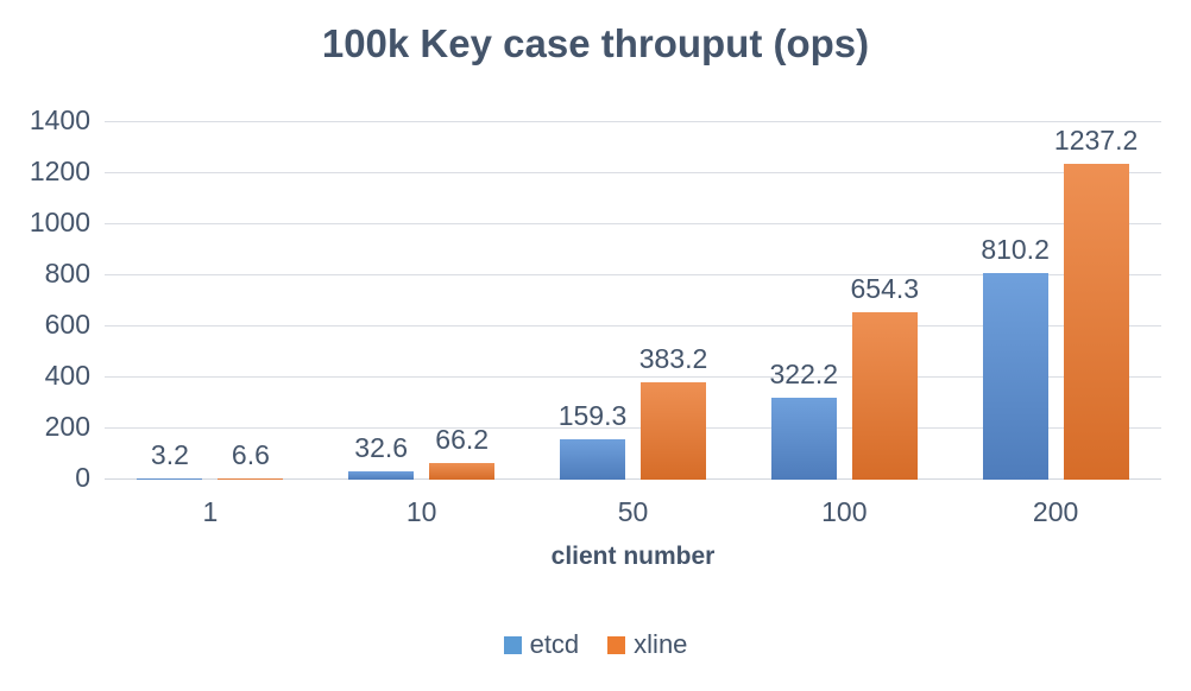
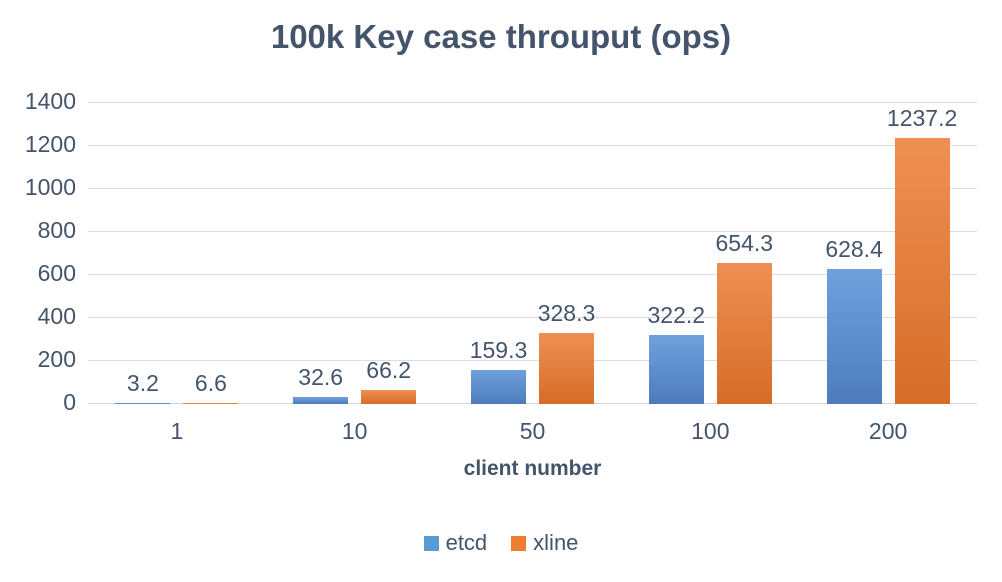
xline/50: 383.2 -> 328.3
etcd/200: 810.2 -> 628.4
